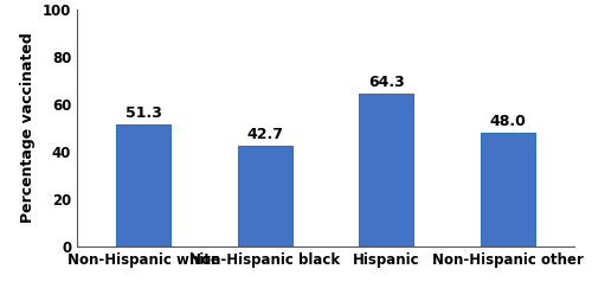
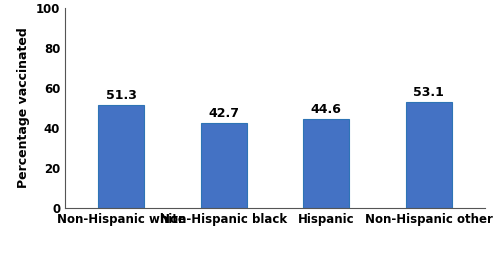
Hispanic: 64.3 -> 44.6
Non-Hispanic other: 48.0 -> 53.1
